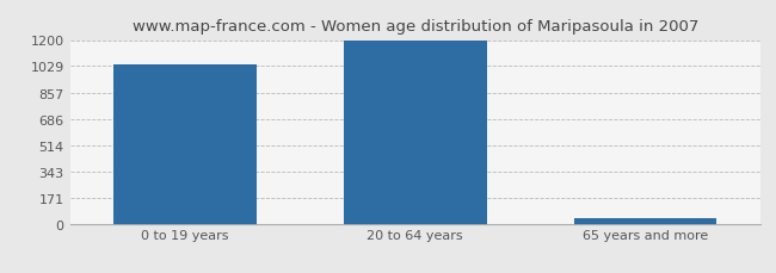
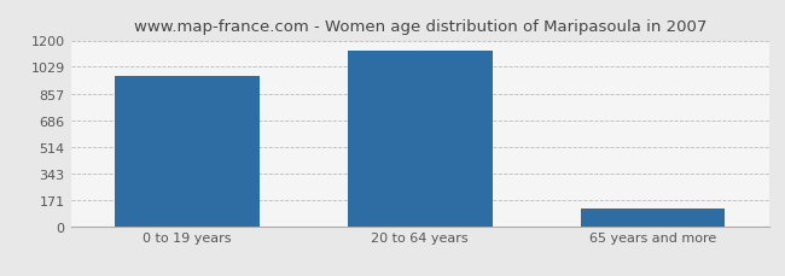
0 to 19 years: 1040 -> 970
20 to 64 years: 1200 -> 1130
65 years and more: 40 -> 110
